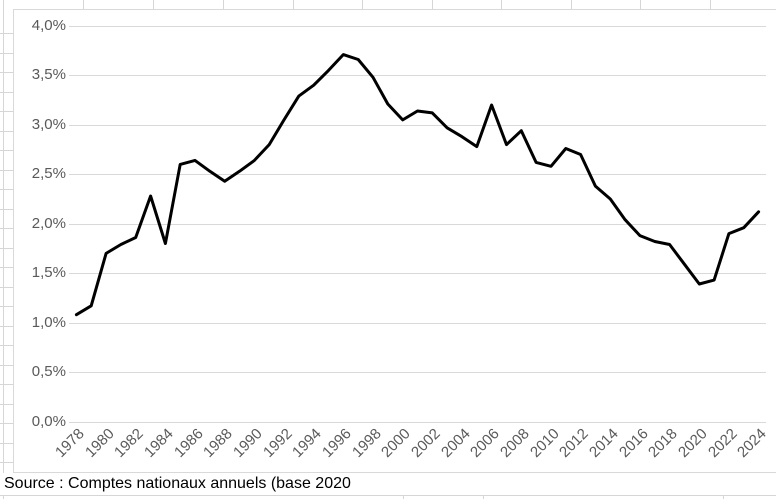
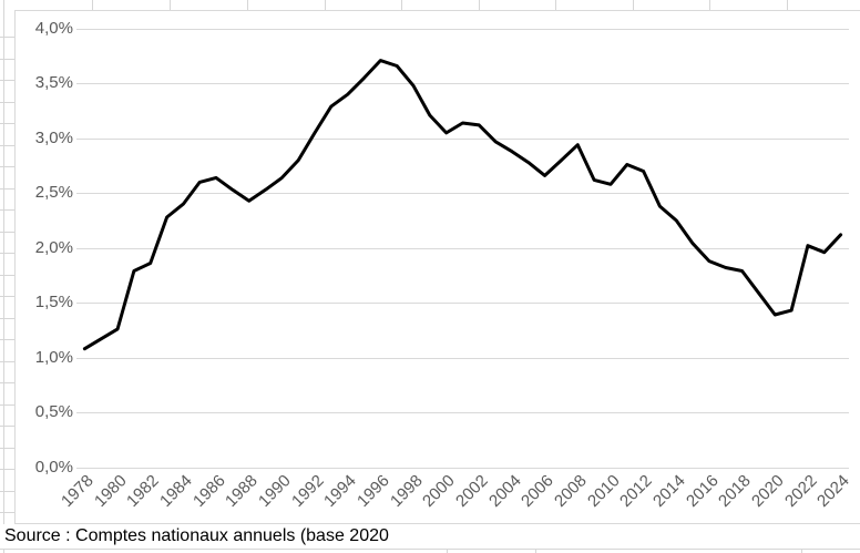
1980: 1,7% -> 1,3%
1984: 1,8% -> 2,4%
2006: 3,2% -> 2,7%
2022: 1,9% -> 2,0%
